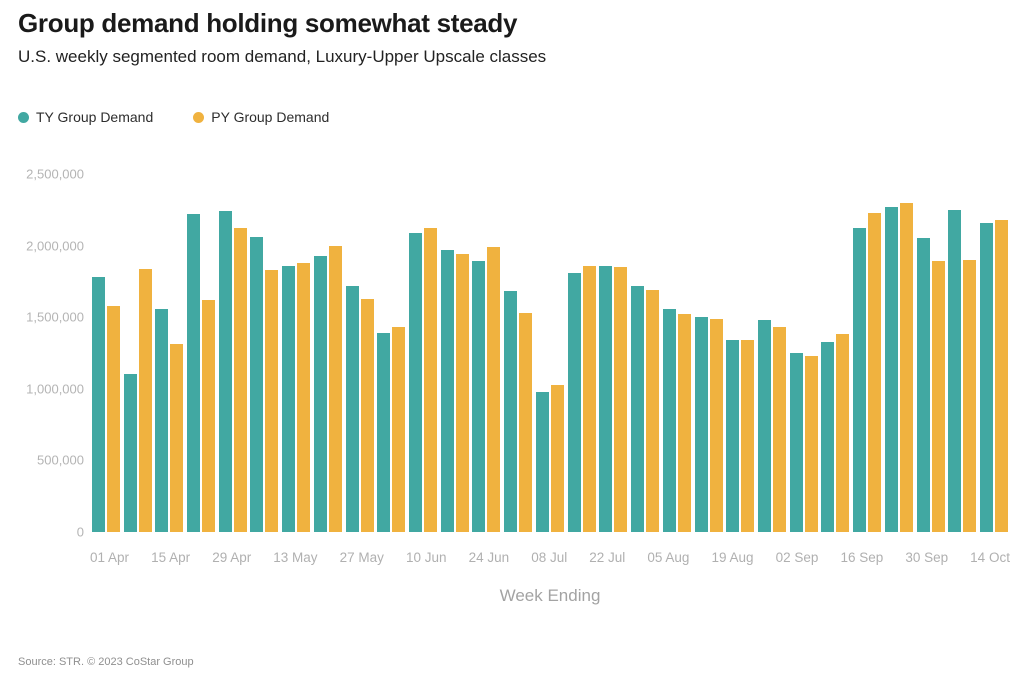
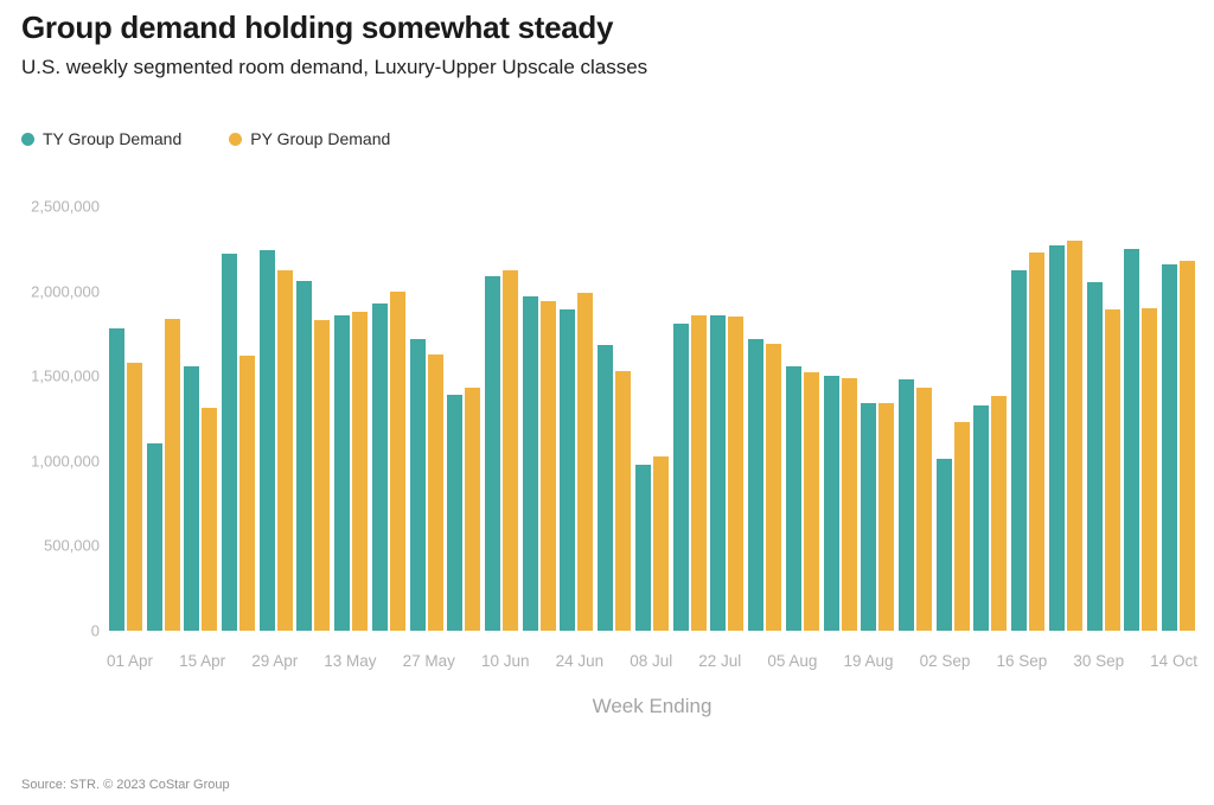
TY Group Demand/02 Sep: 1250000 -> 1010000
